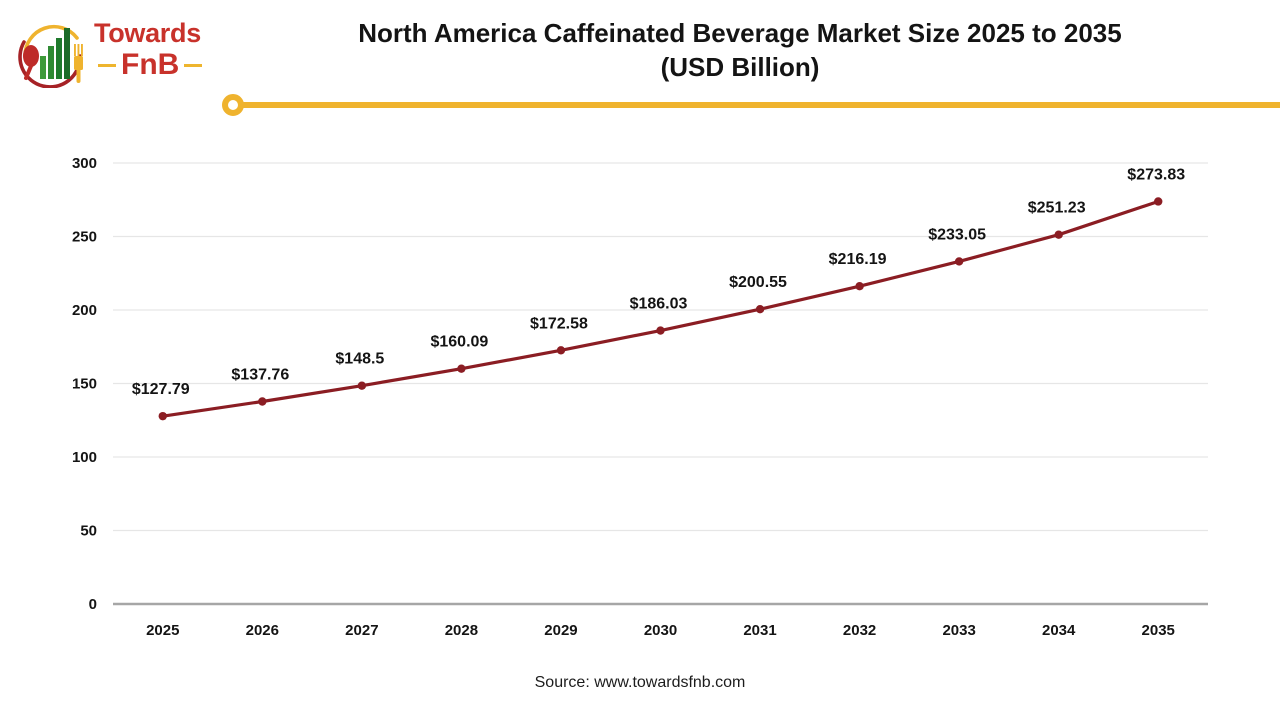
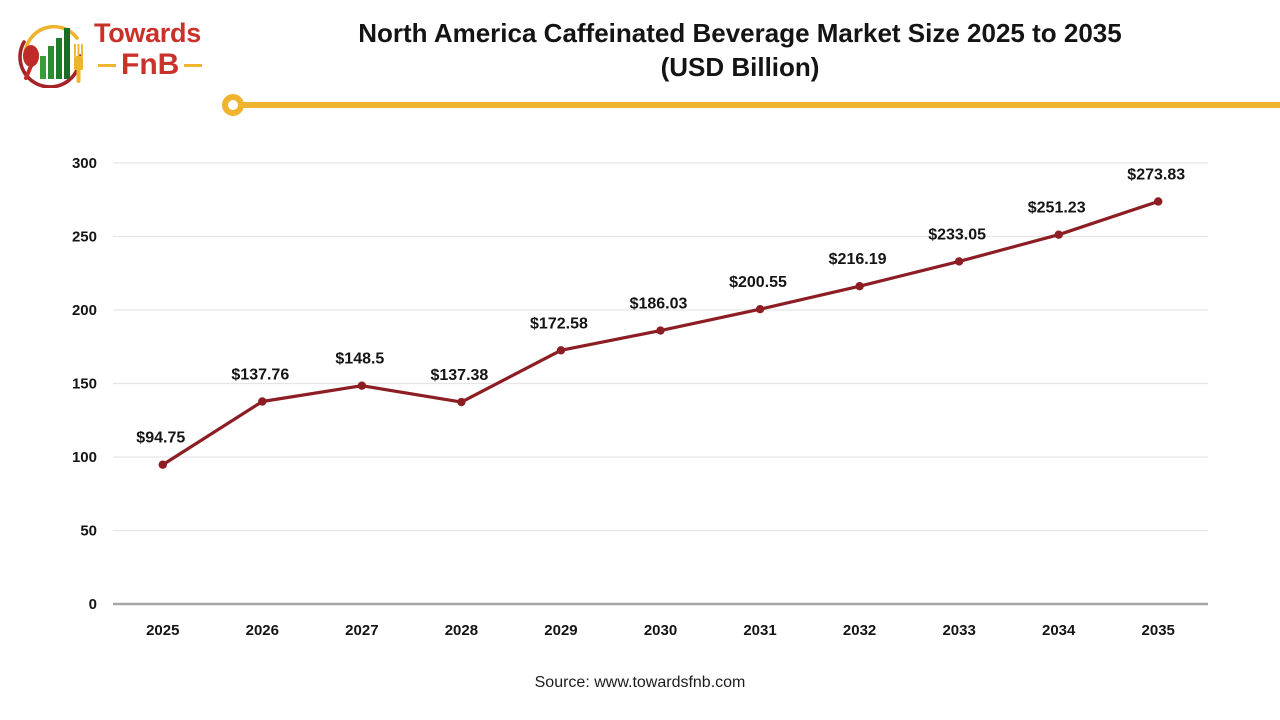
2025: $127.79 -> $94.75
2028: $160.09 -> $137.38
